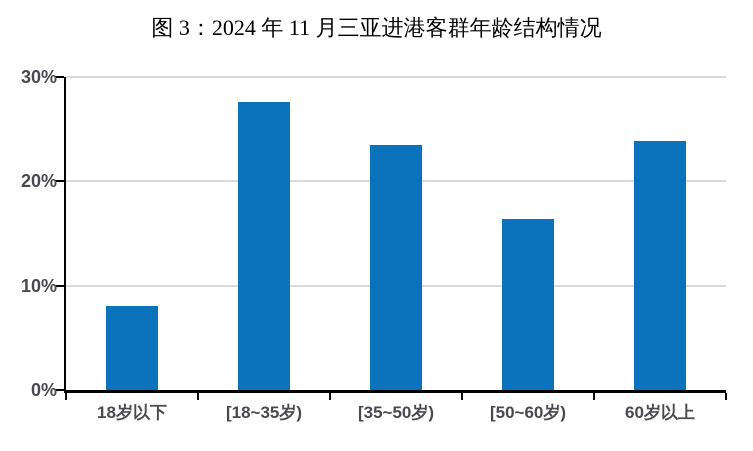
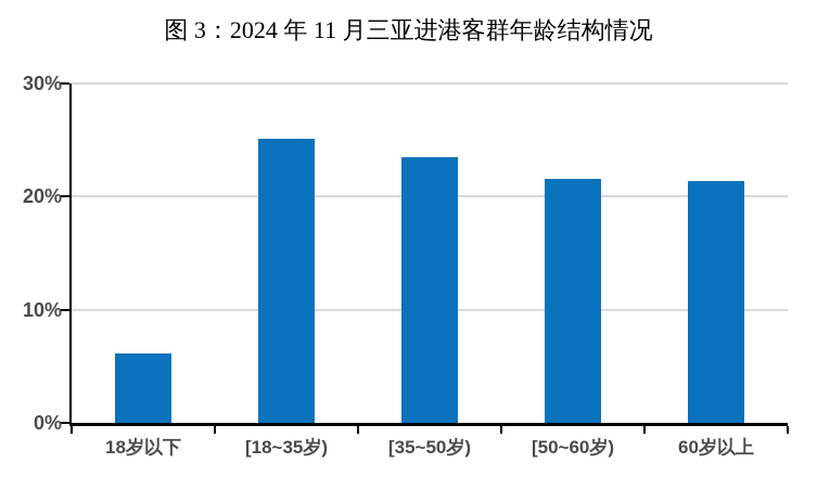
18岁以下: 8.1% -> 6.1%
[18~35岁): 27.6% -> 25.1%
[50~60岁): 16.4% -> 21.6%
60岁以上: 23.9% -> 21.4%
